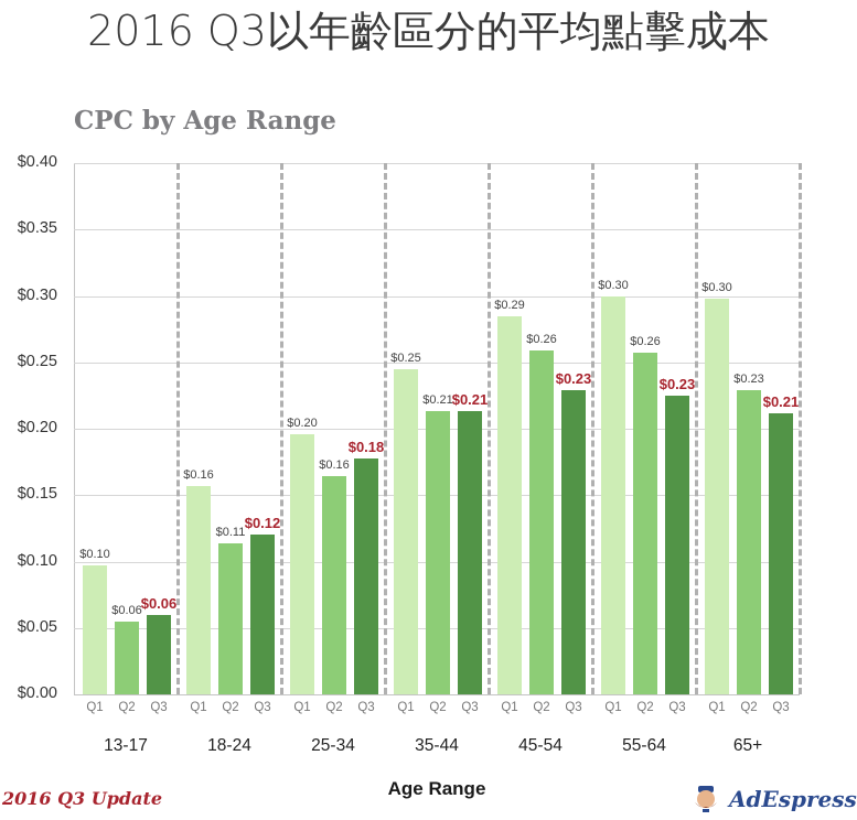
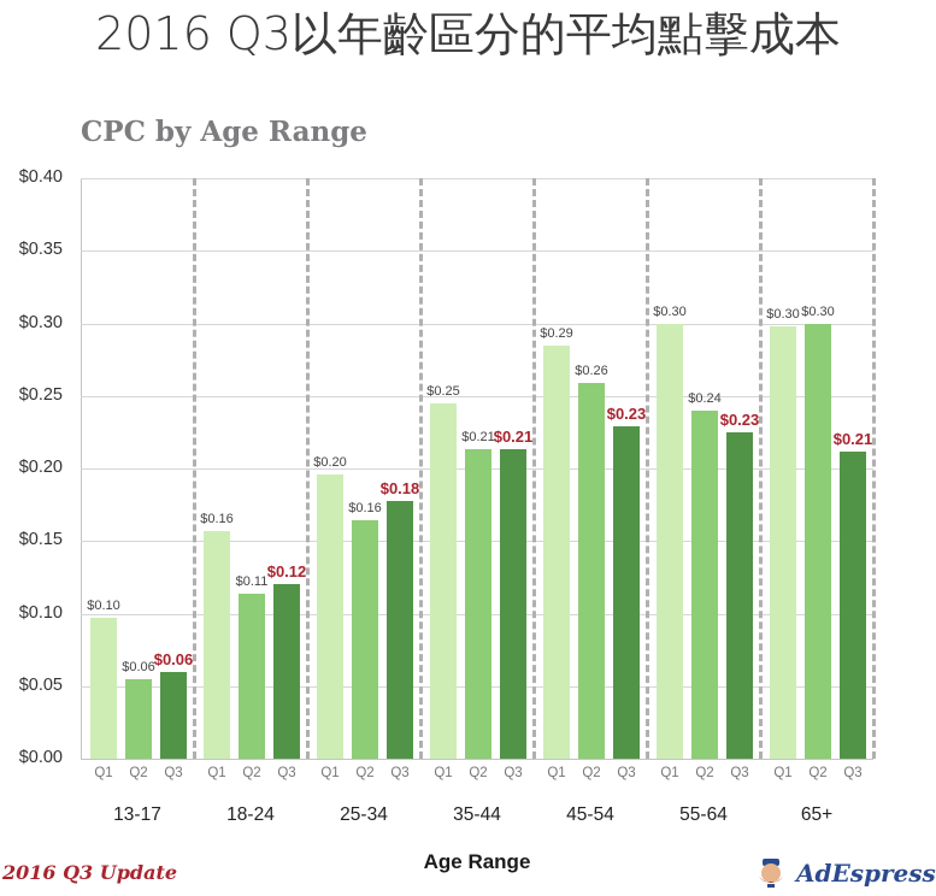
Q2/55-64: $0.26 -> $0.24
Q2/65+: $0.23 -> $0.30
